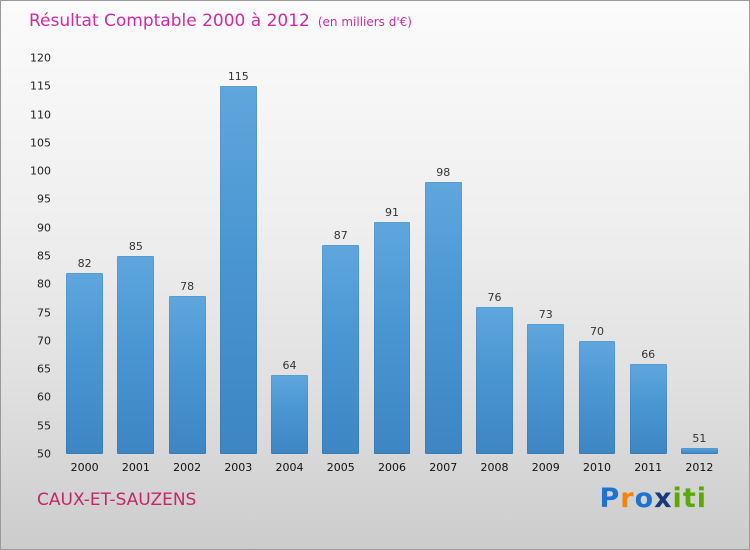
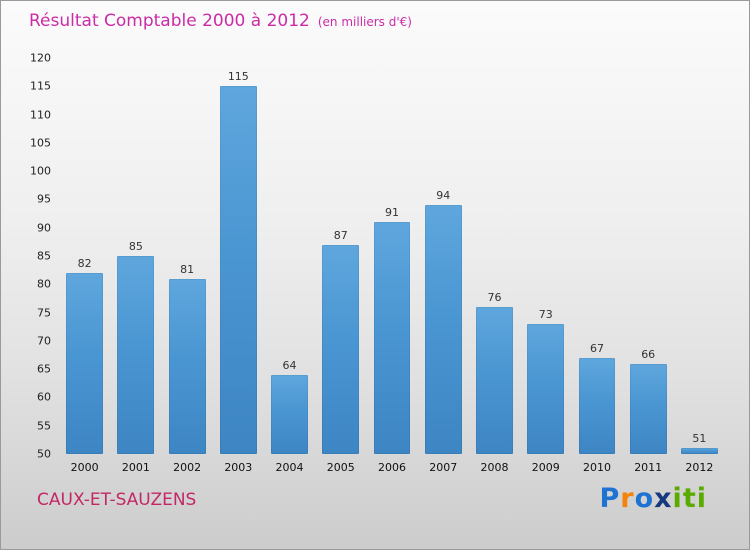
2002: 78 -> 81
2007: 98 -> 94
2010: 70 -> 67
